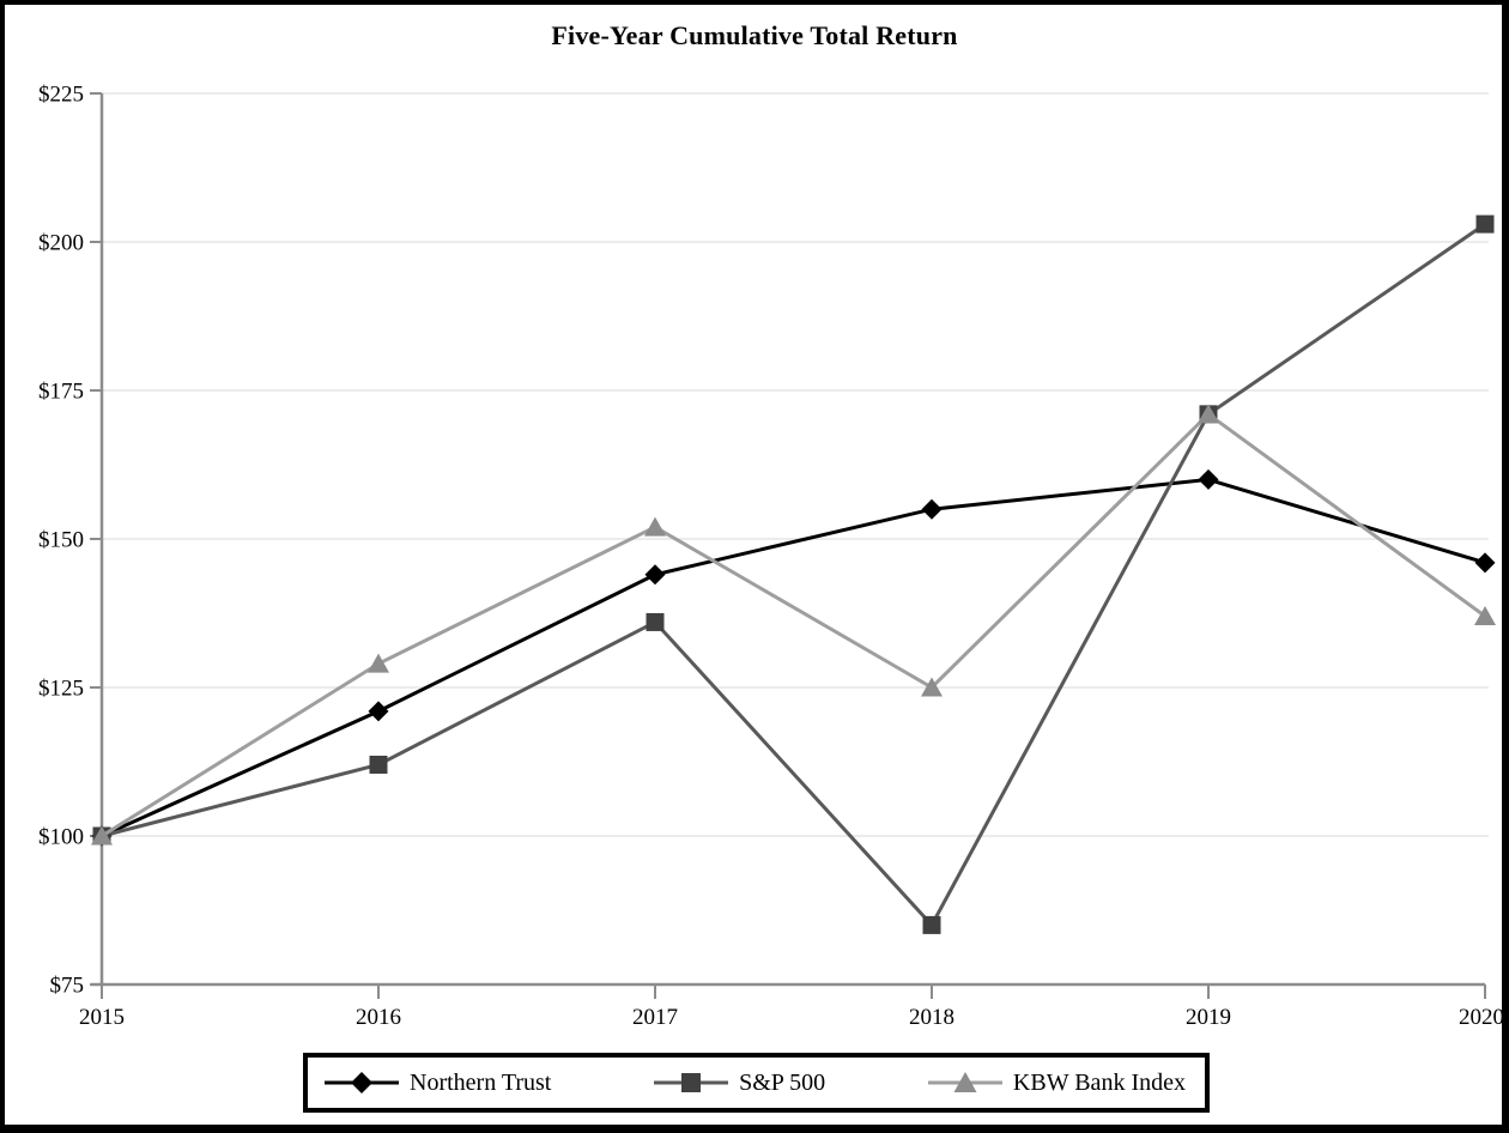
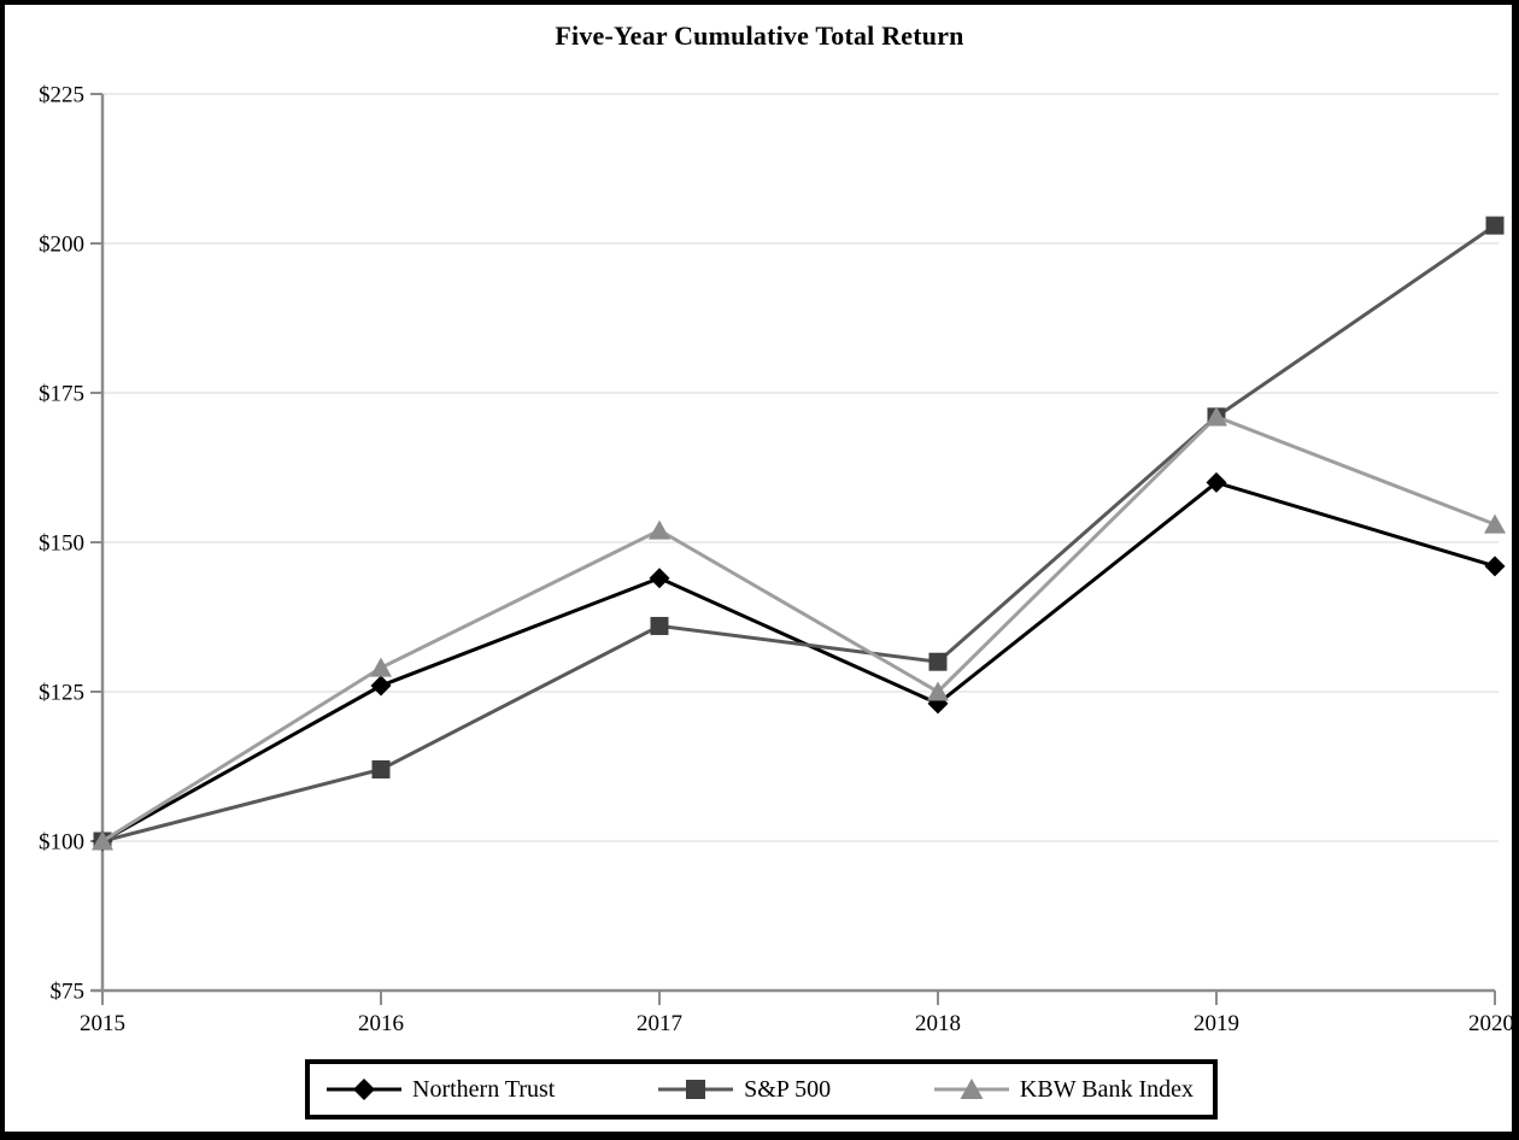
Northern Trust/2016: $121 -> $126
Northern Trust/2018: $155 -> $123
S&P 500/2018: $85 -> $130
KBW Bank Index/2020: $137 -> $153
